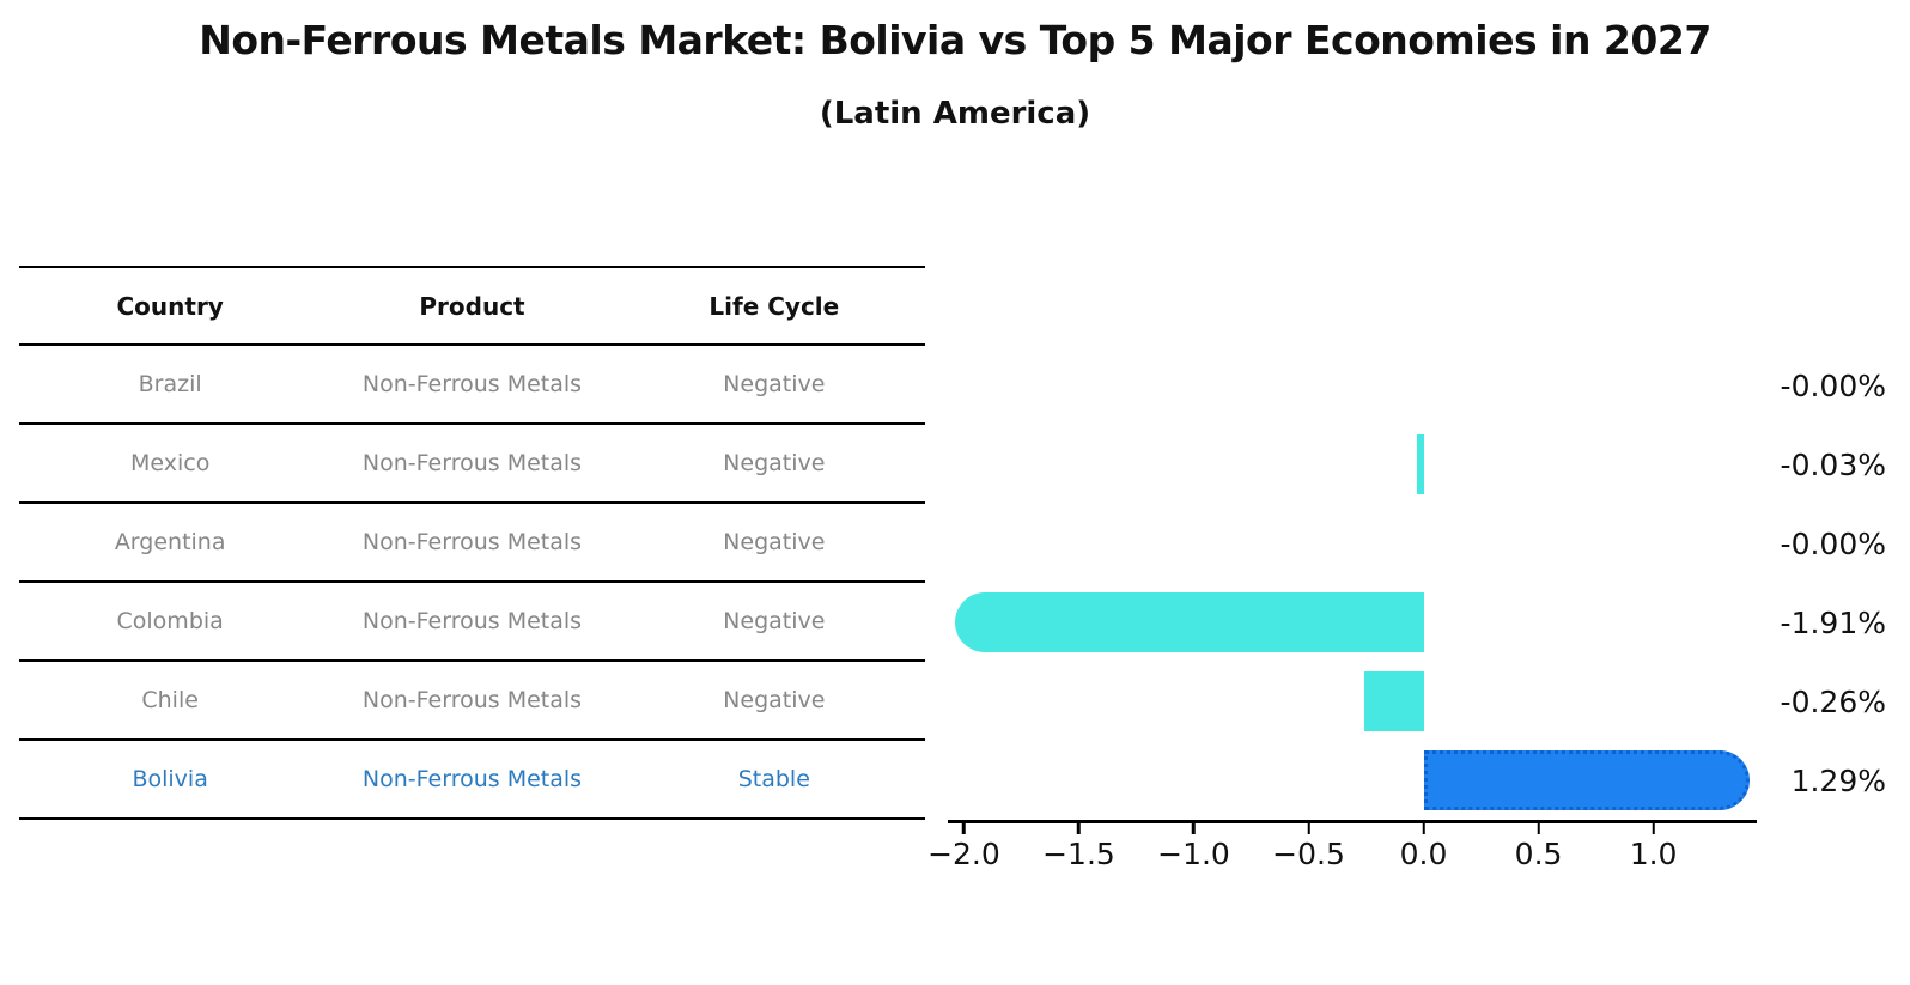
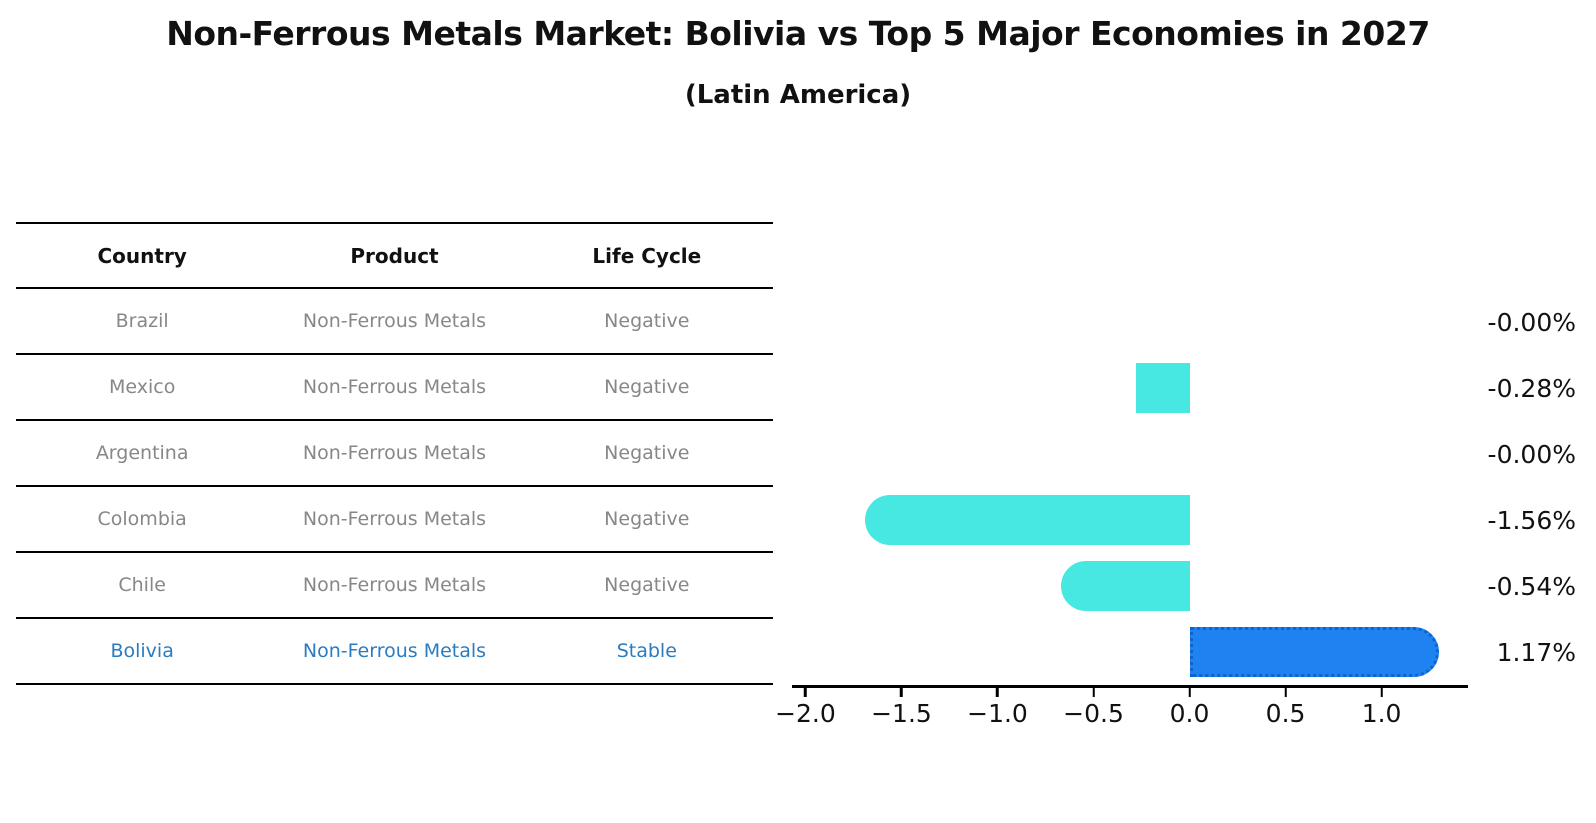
Mexico: -0.03% -> -0.28%
Colombia: -1.91% -> -1.56%
Chile: -0.26% -> -0.54%
Bolivia: 1.29% -> 1.17%
